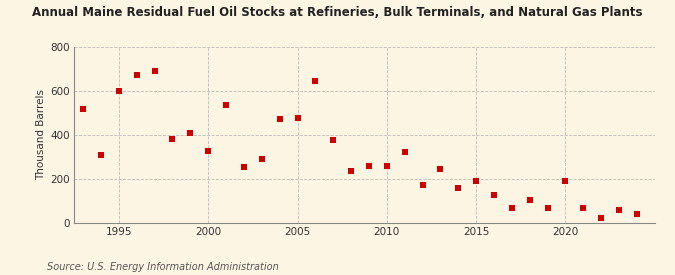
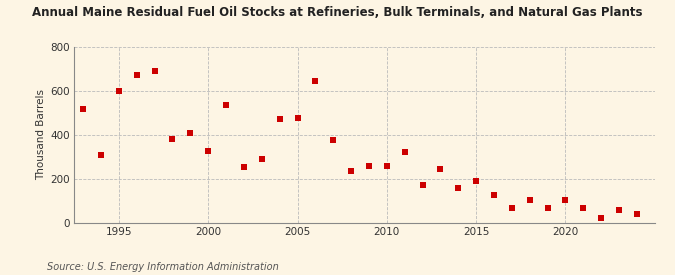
2020: 190 -> 105
